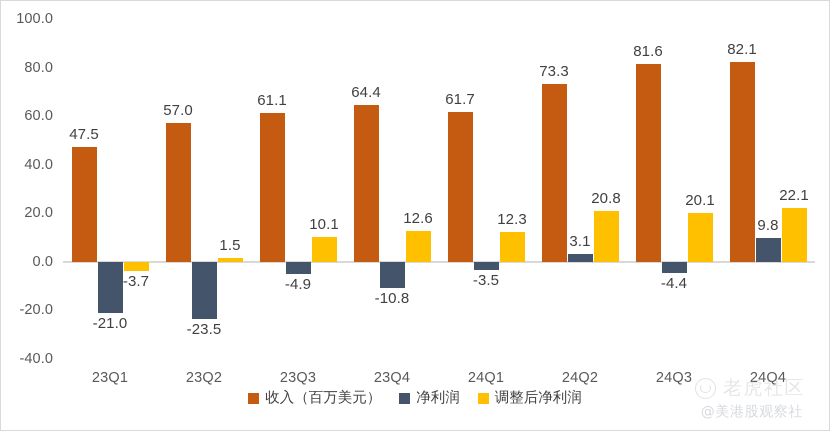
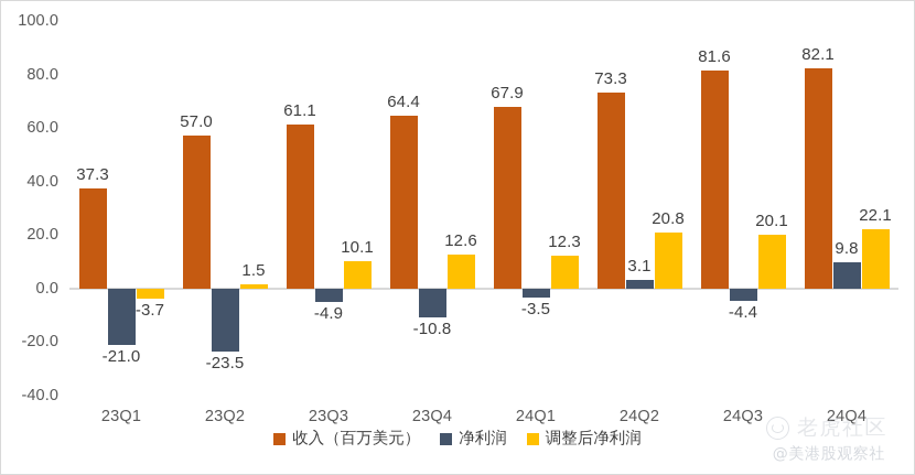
收入（百万美元）/23Q1: 47.5 -> 37.3
收入（百万美元）/24Q1: 61.7 -> 67.9
